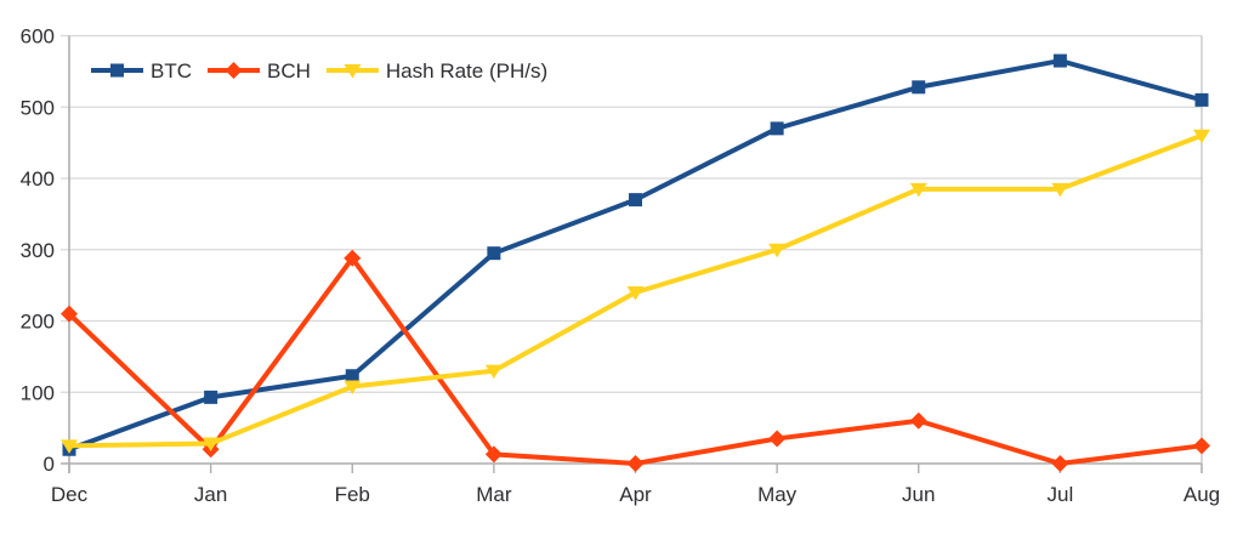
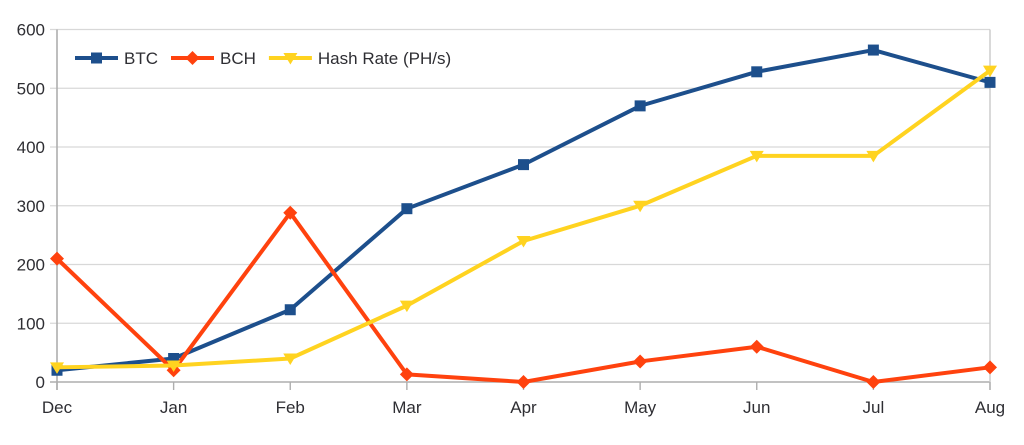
BTC/Jan: 90 -> 40
Hash Rate (PH/s)/Feb: 110 -> 40
Hash Rate (PH/s)/Aug: 460 -> 530
